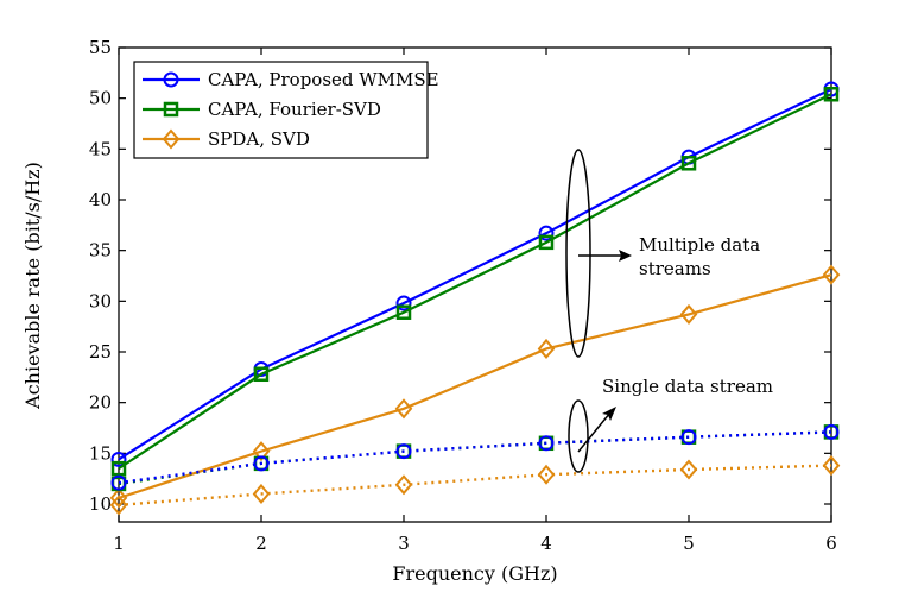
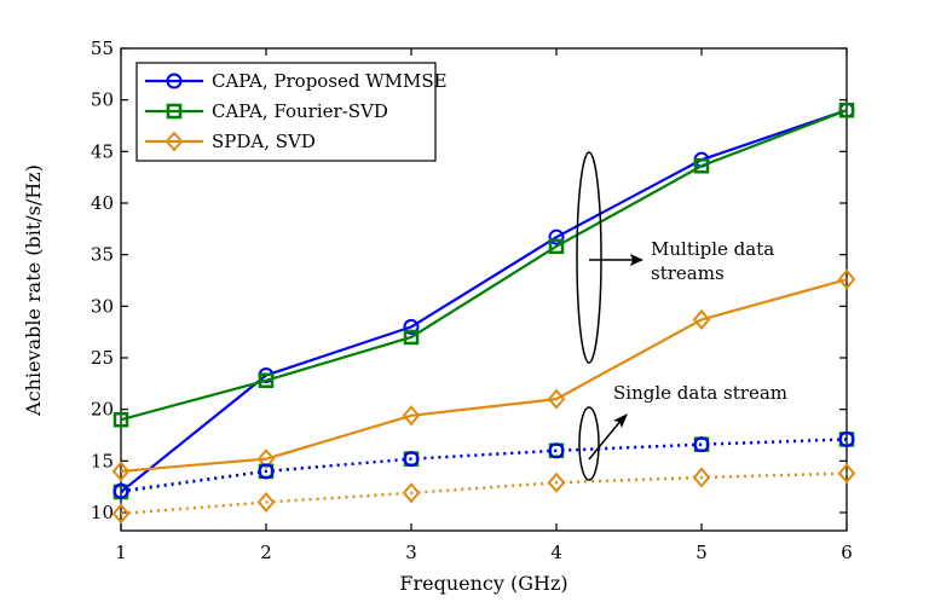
CAPA, Proposed WMMSE/1: 14 -> 12
CAPA, Fourier-SVD/1: 14 -> 19
SPDA, SVD/1: 11 -> 14
CAPA, Proposed WMMSE/3: 30 -> 28
CAPA, Fourier-SVD/3: 29 -> 27
SPDA, SVD/4: 25 -> 21
CAPA, Proposed WMMSE/6: 51 -> 49
CAPA, Fourier-SVD/6: 50 -> 49
